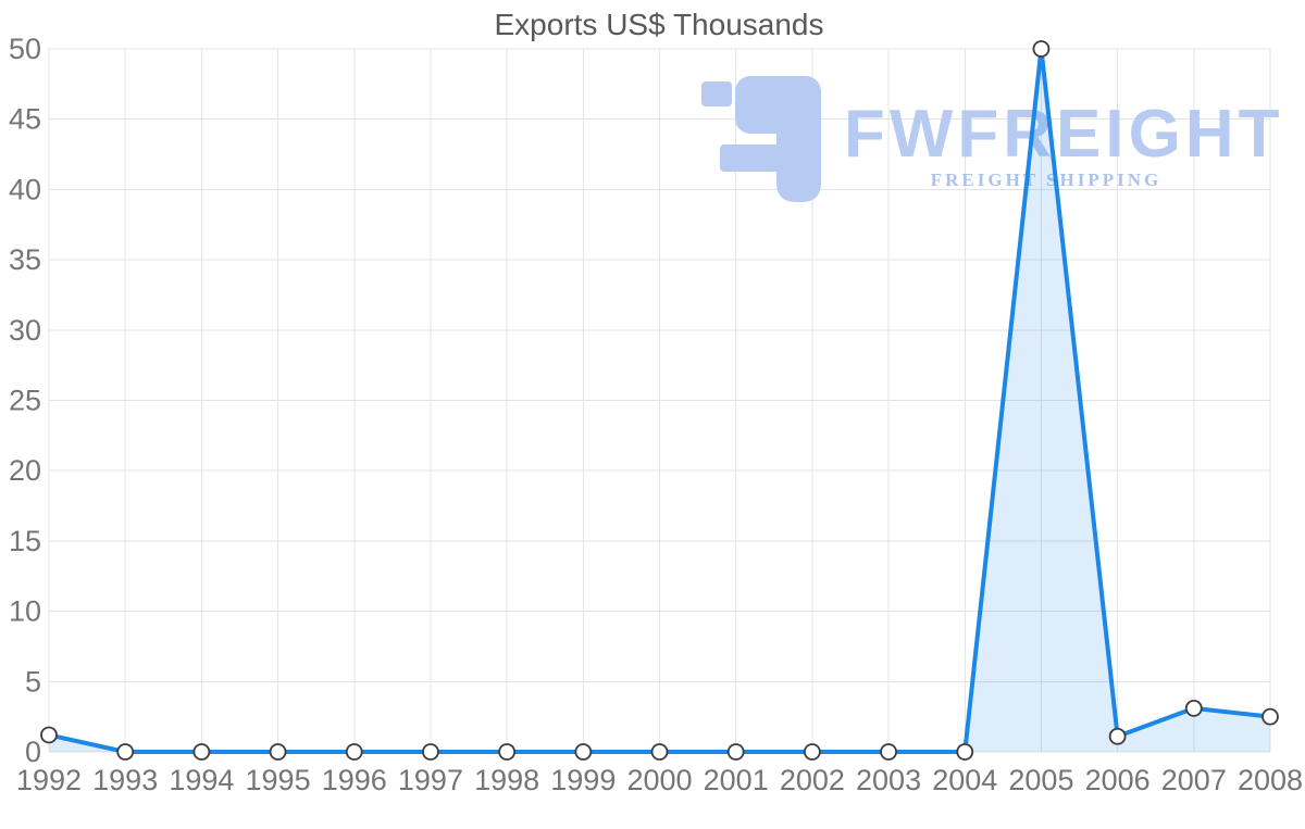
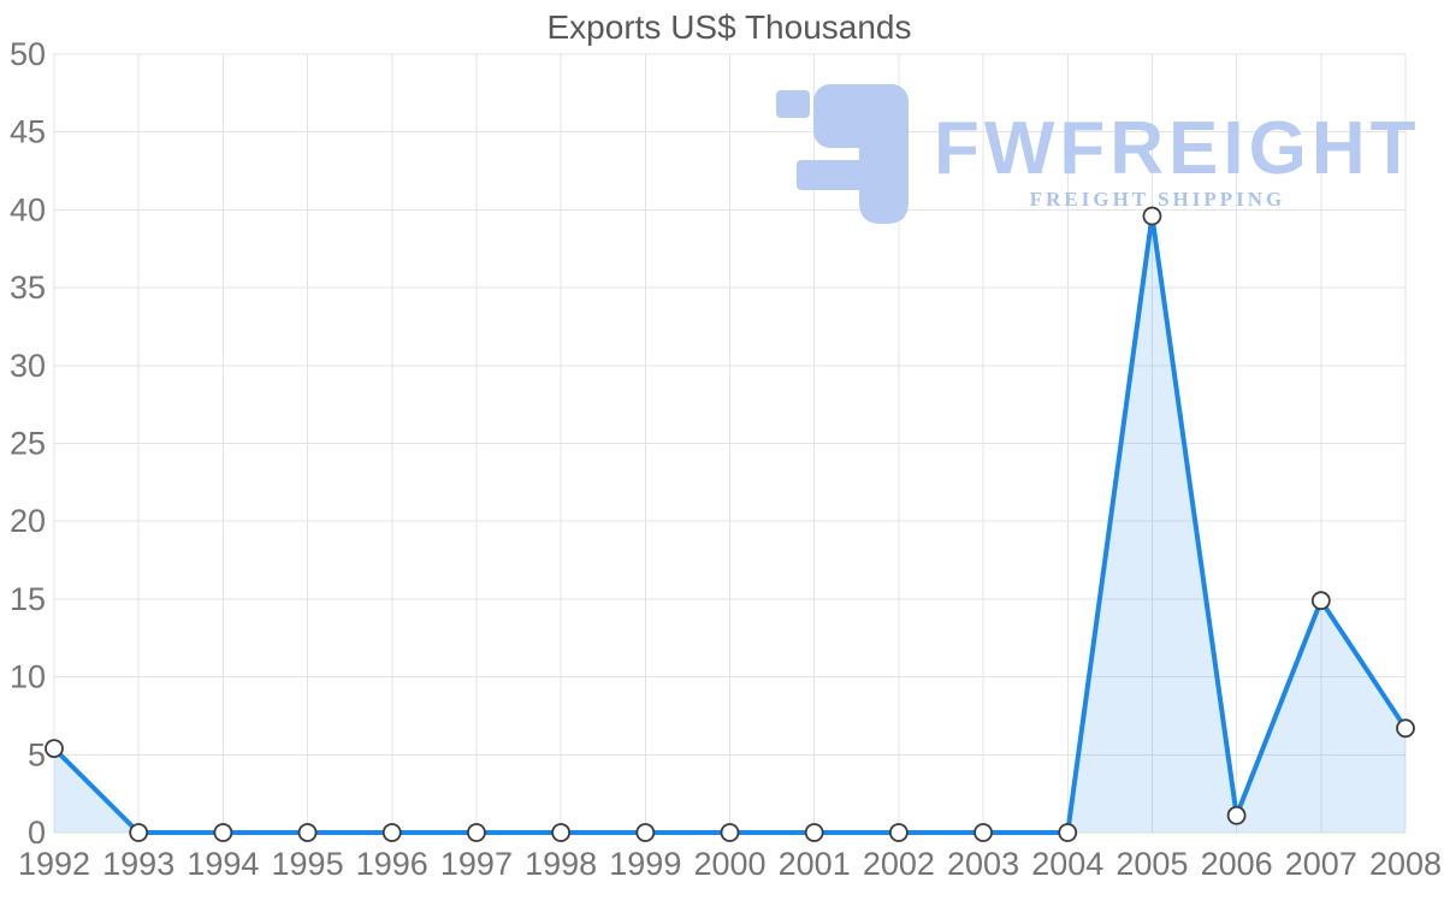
1992: 1.2 -> 5.4
2005: 50.0 -> 39.6
2007: 3.1 -> 14.9
2008: 2.5 -> 6.7
